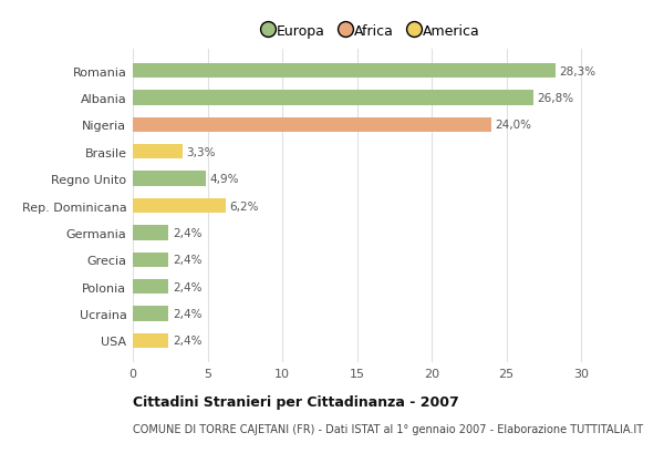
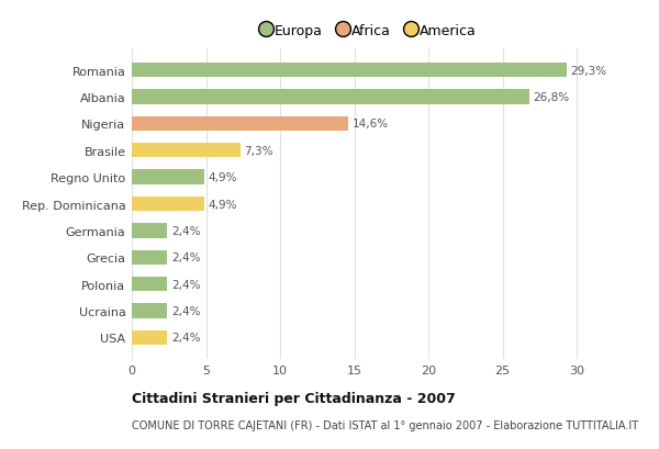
Romania: 28,3% -> 29,3%
Nigeria: 24,0% -> 14,6%
Brasile: 3,3% -> 7,3%
Rep. Dominicana: 6,2% -> 4,9%
